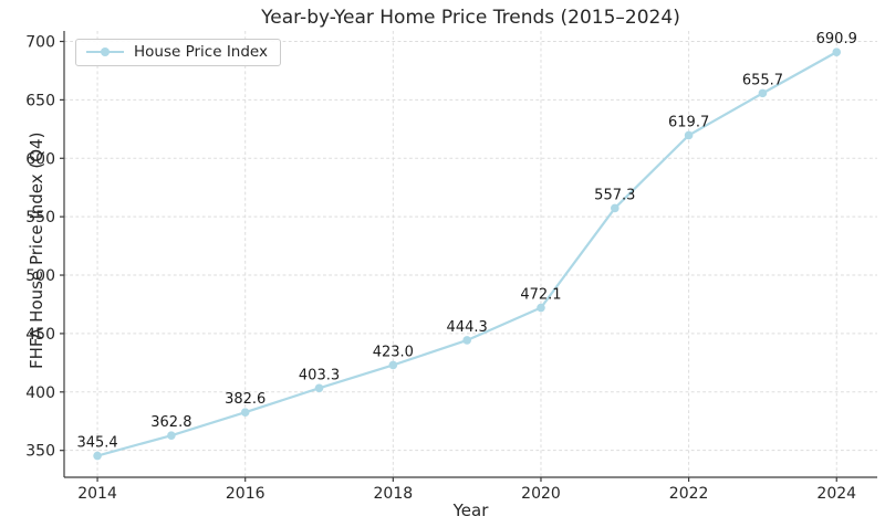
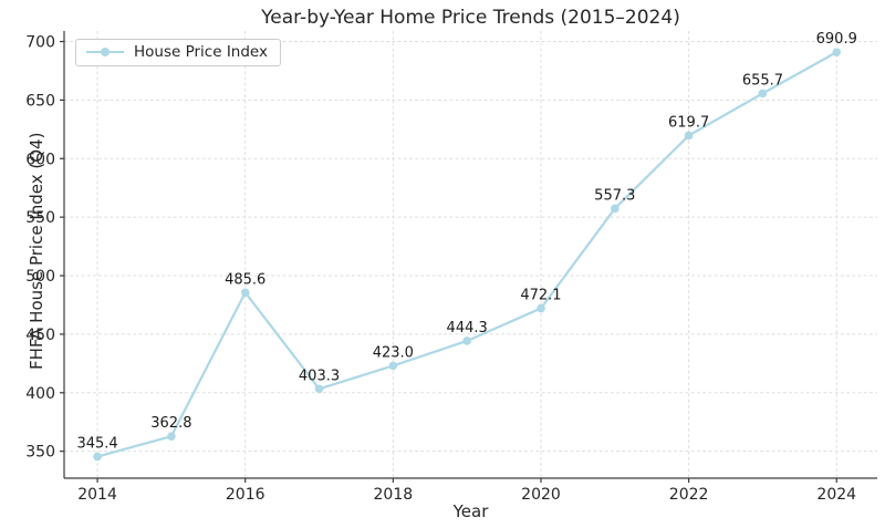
2016: 382.6 -> 485.6
